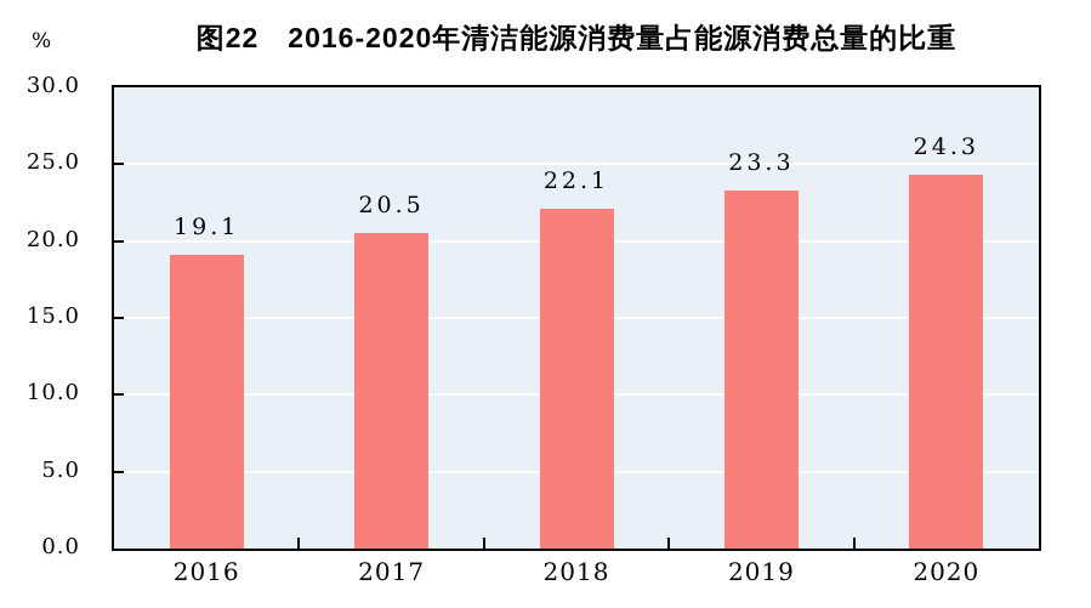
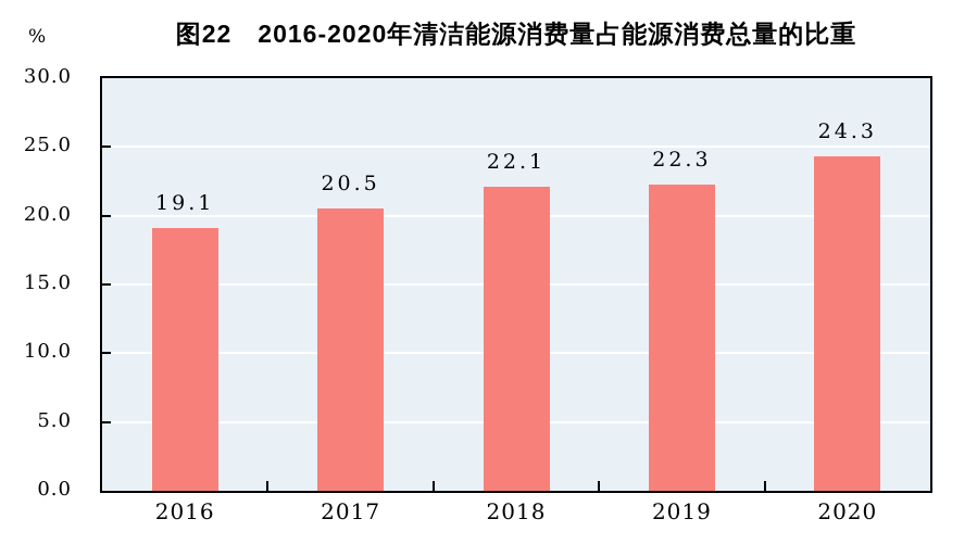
2019: 23.3 -> 22.3
